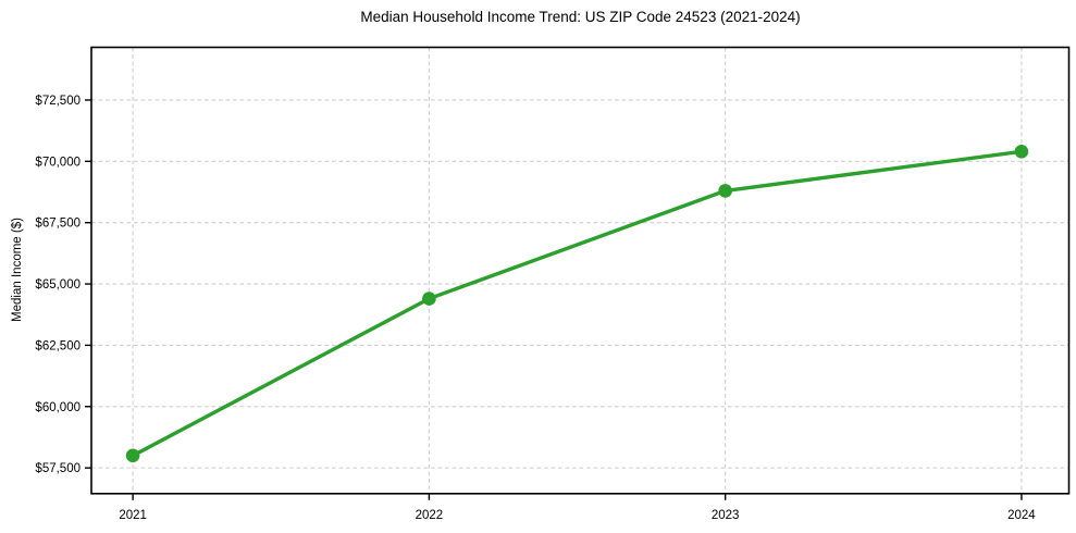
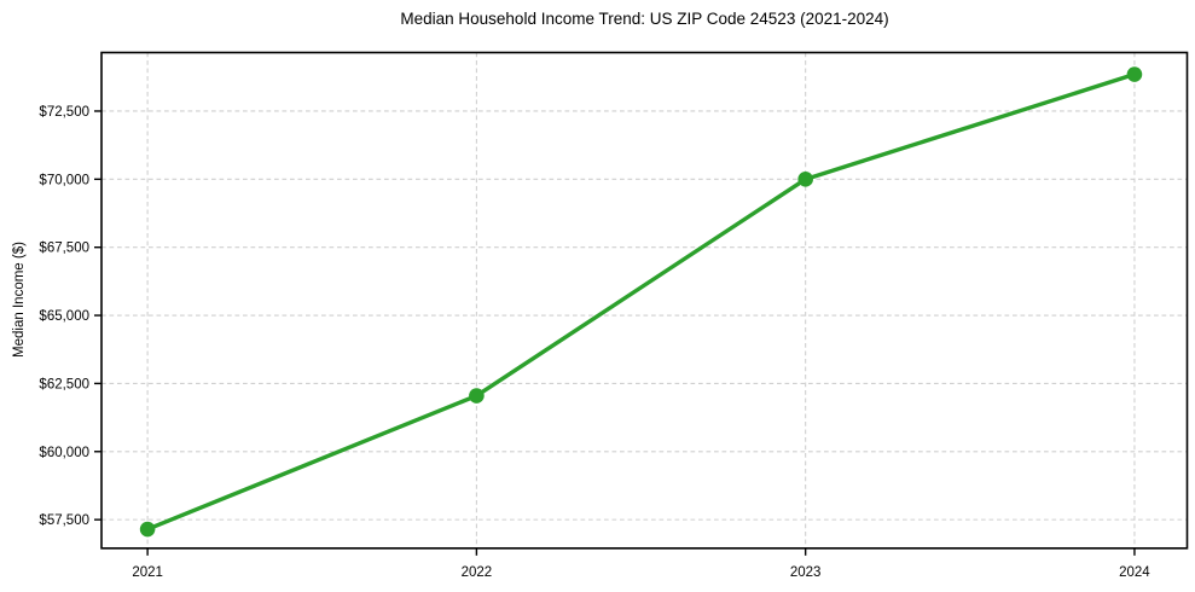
2021: $58000 -> $57200
2022: $64400 -> $62000
2023: $68800 -> $70000
2024: $70400 -> $73800
